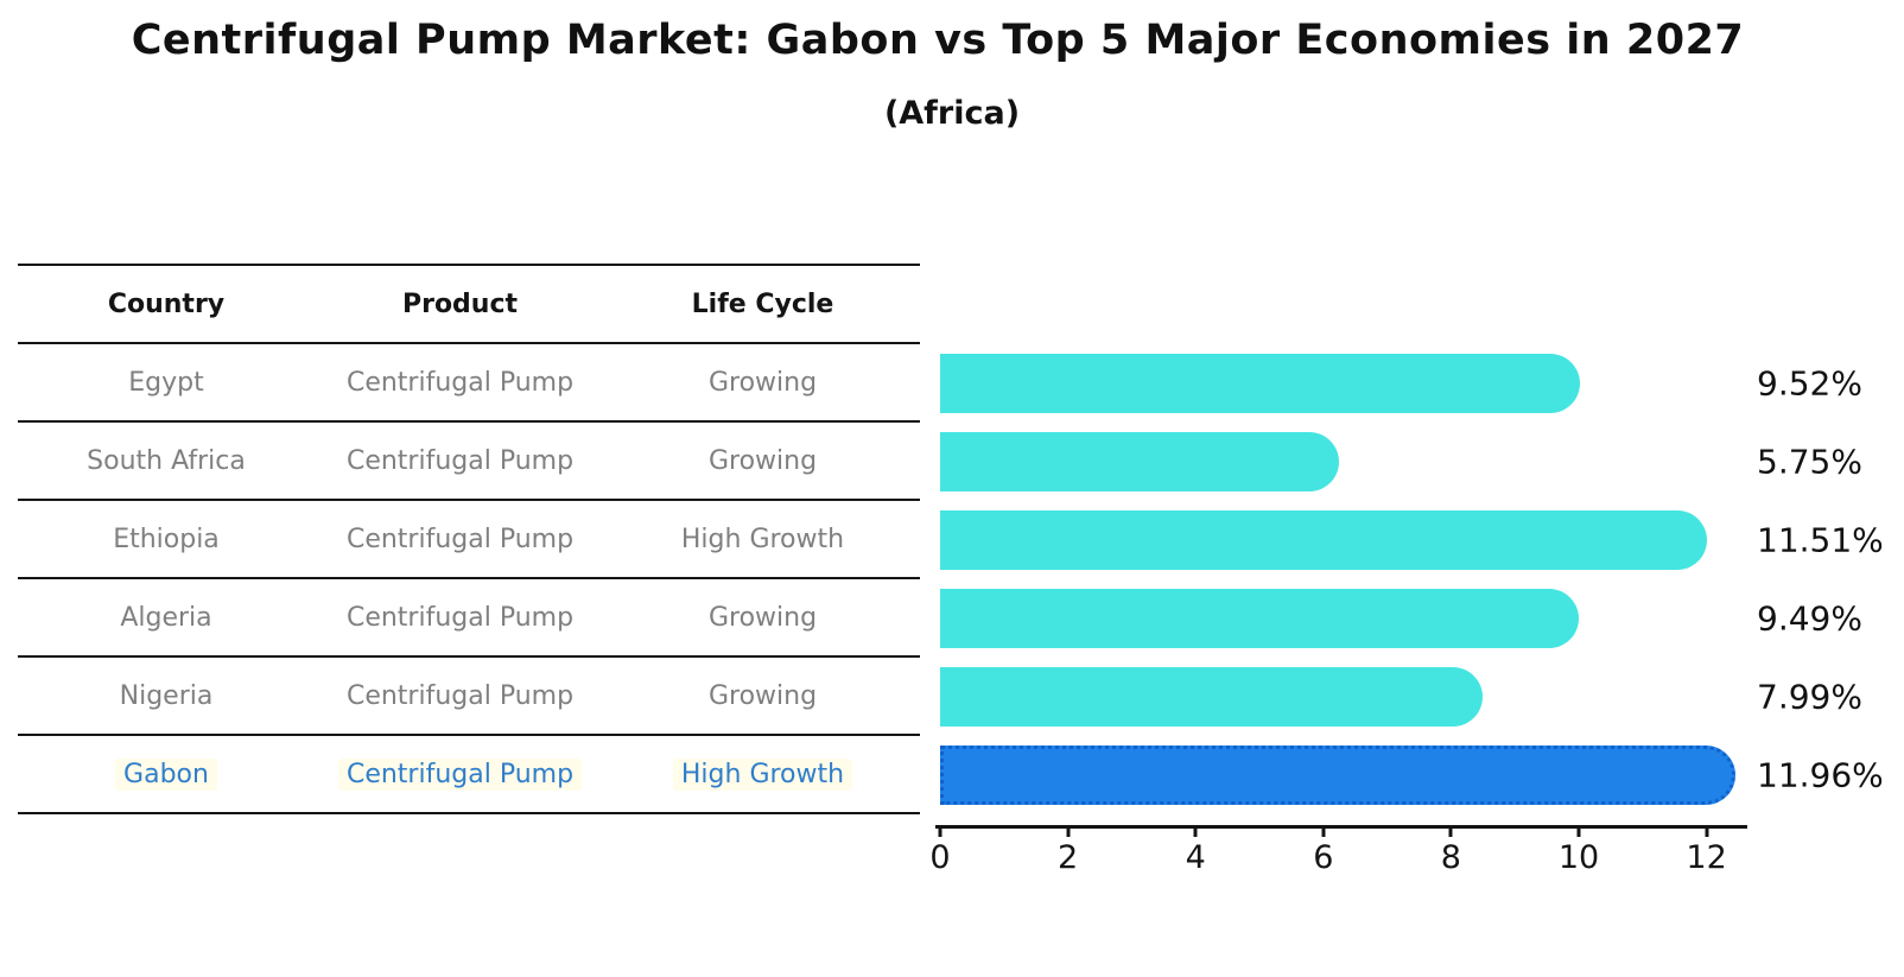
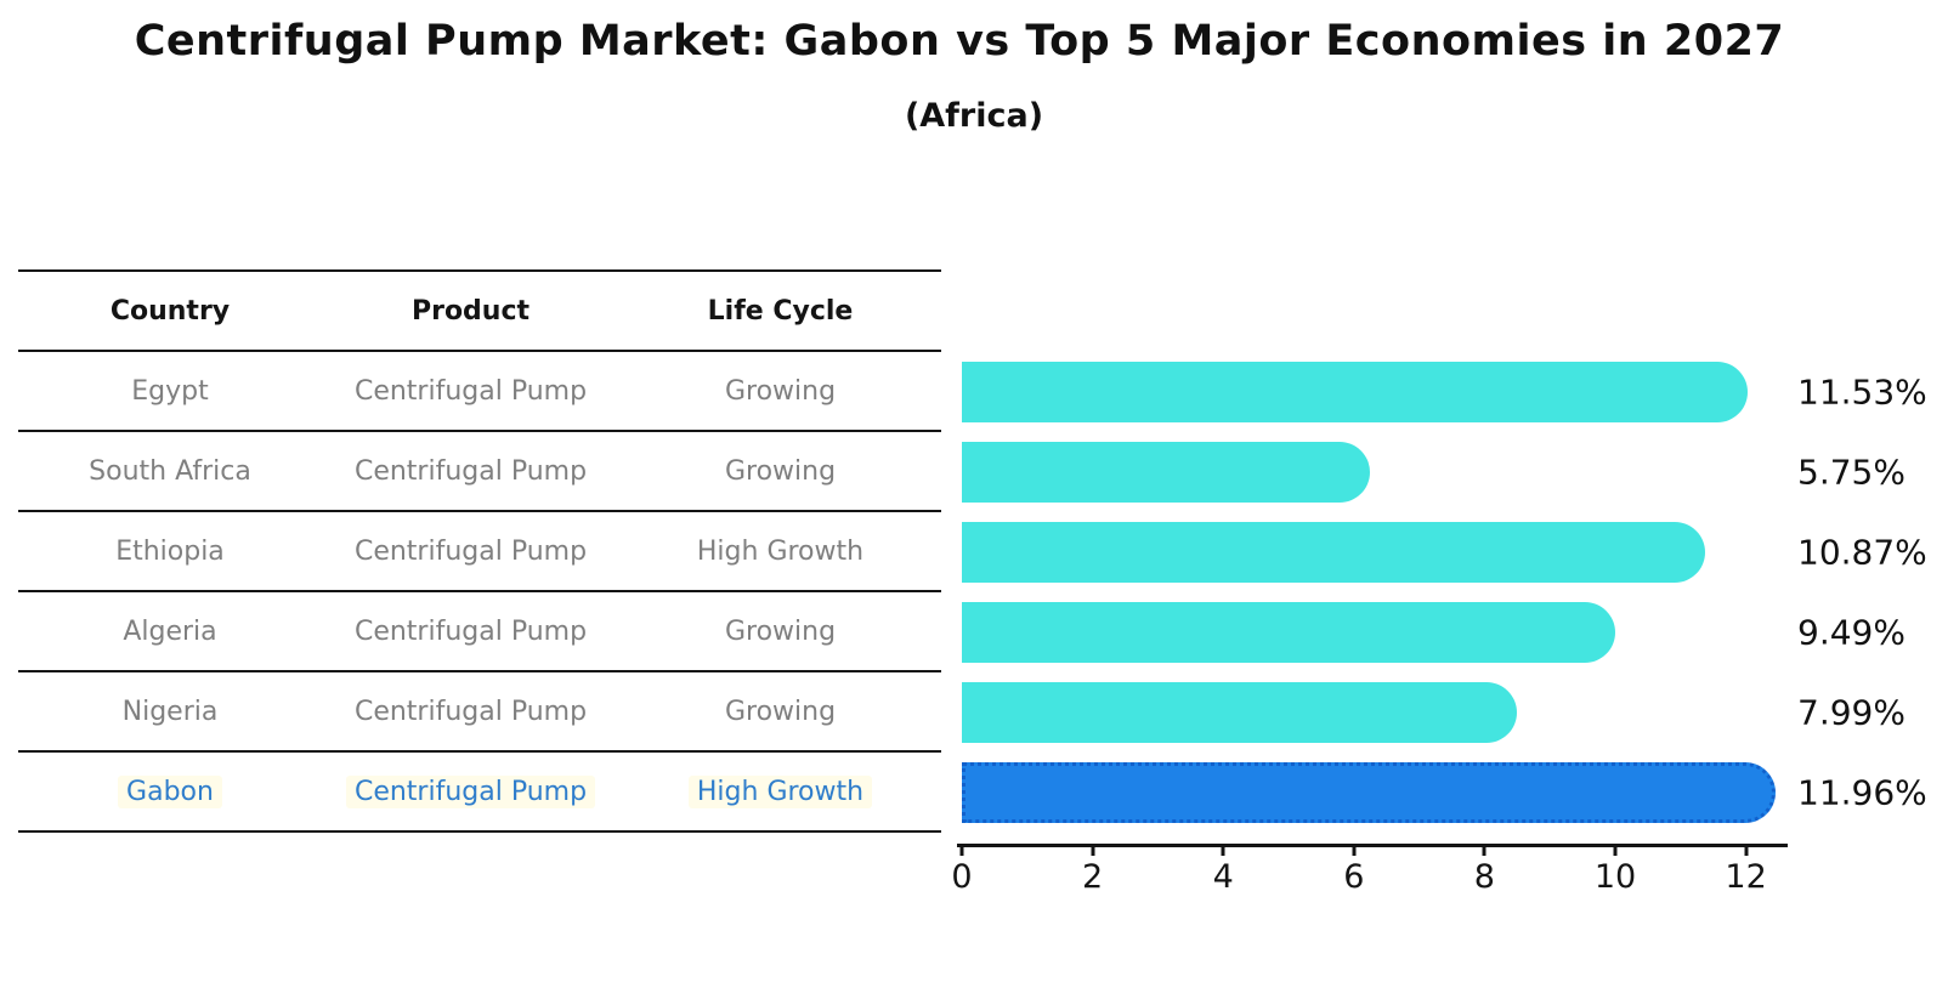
Egypt: 9.52% -> 11.53%
Ethiopia: 11.51% -> 10.87%
